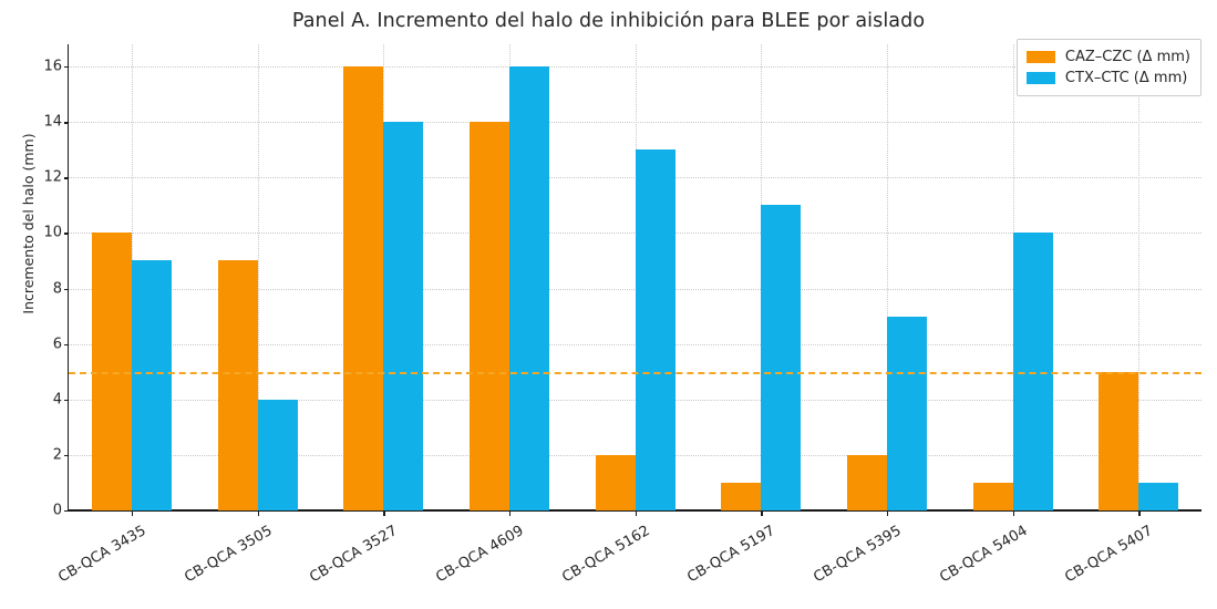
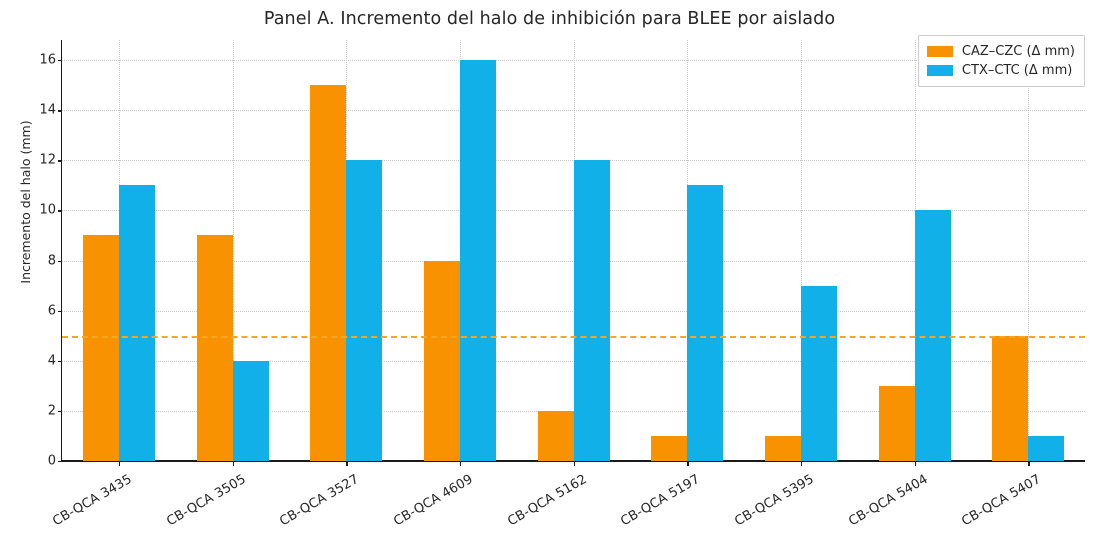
CAZ–CZC (Δ mm)/CB-QCA 3435: 10 -> 9
CTX–CTC (Δ mm)/CB-QCA 3435: 9 -> 11
CAZ–CZC (Δ mm)/CB-QCA 3527: 16 -> 15
CTX–CTC (Δ mm)/CB-QCA 3527: 14 -> 12
CAZ–CZC (Δ mm)/CB-QCA 4609: 14 -> 8
CTX–CTC (Δ mm)/CB-QCA 5162: 13 -> 12
CAZ–CZC (Δ mm)/CB-QCA 5395: 2 -> 1
CAZ–CZC (Δ mm)/CB-QCA 5404: 1 -> 3
